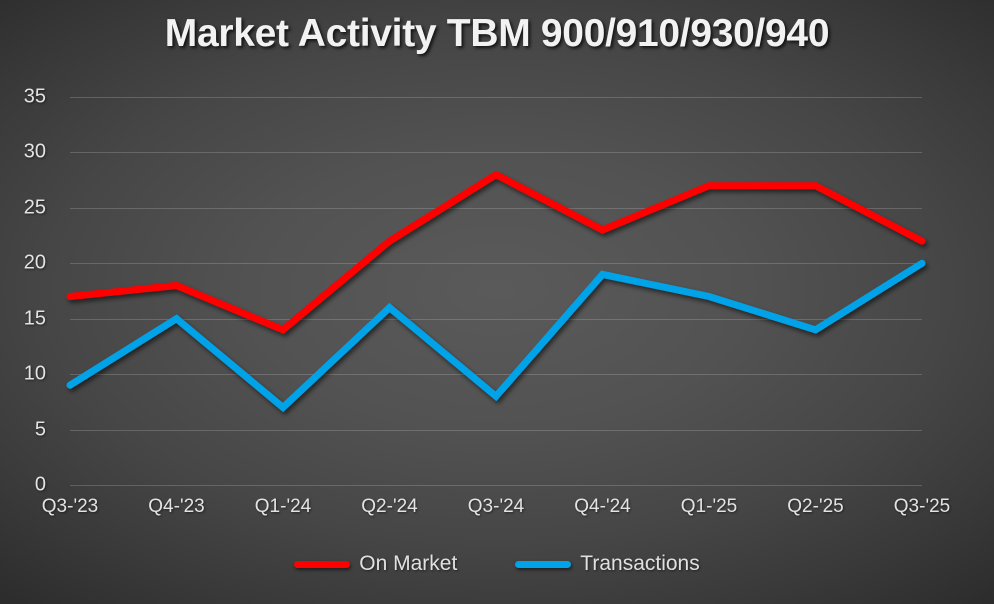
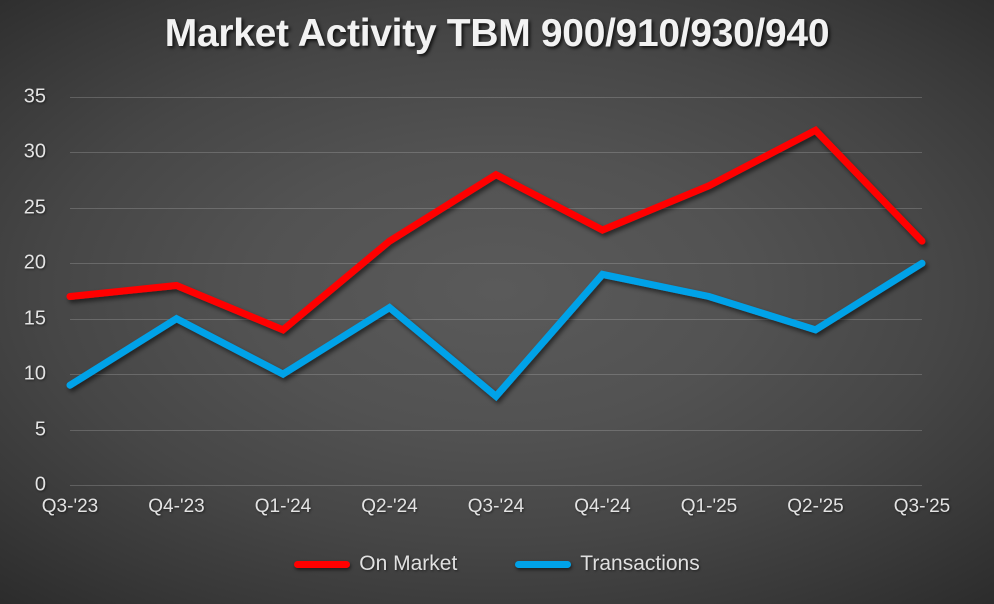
Transactions/Q1-'24: 7 -> 10
On Market/Q2-'25: 27 -> 32
